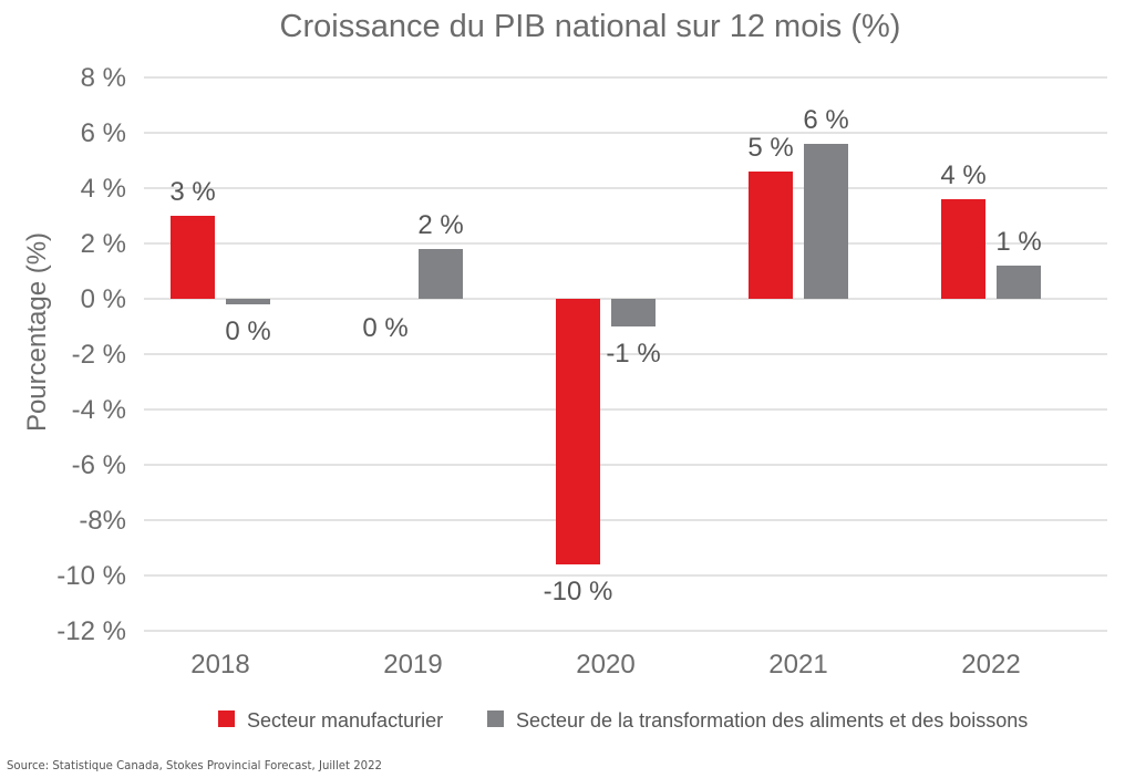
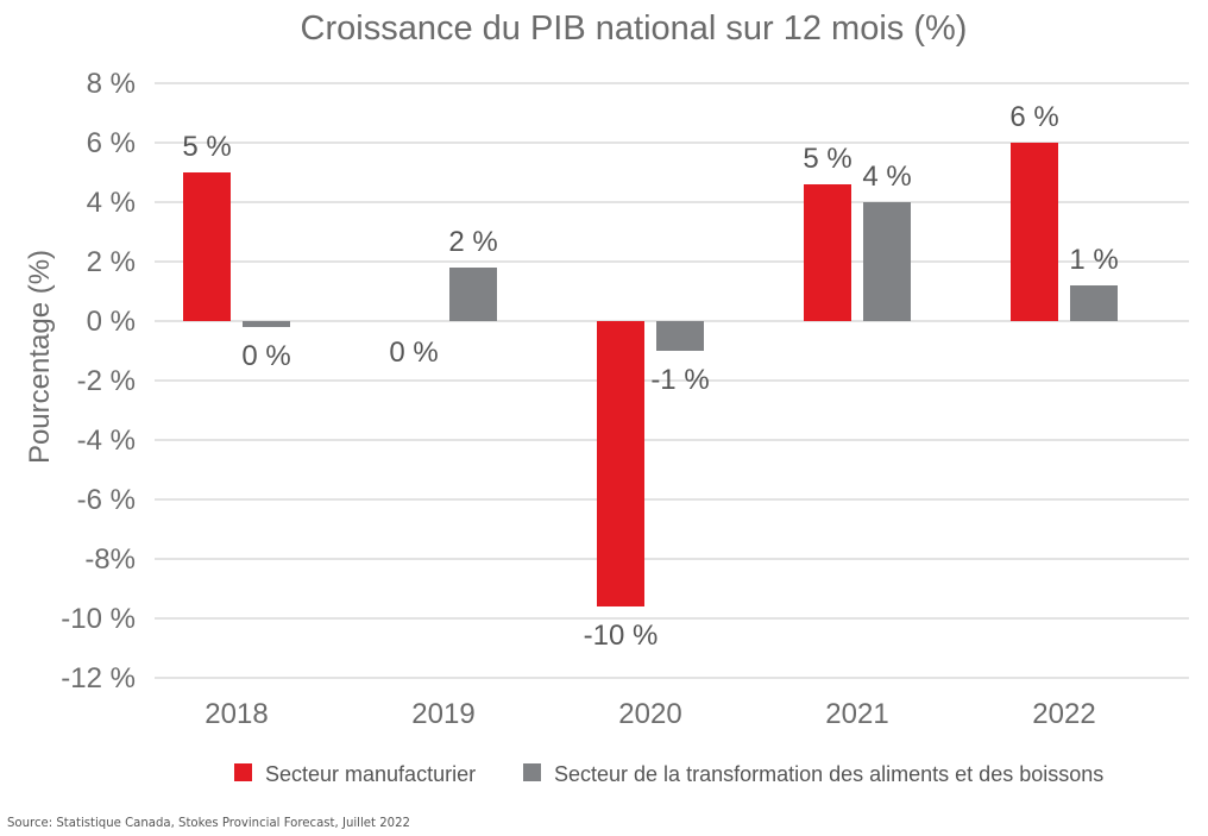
Secteur manufacturier/2018: 3 -> 5
Secteur de la transformation des aliments et des boissons/2021: 6 -> 4
Secteur manufacturier/2022: 4 -> 6
